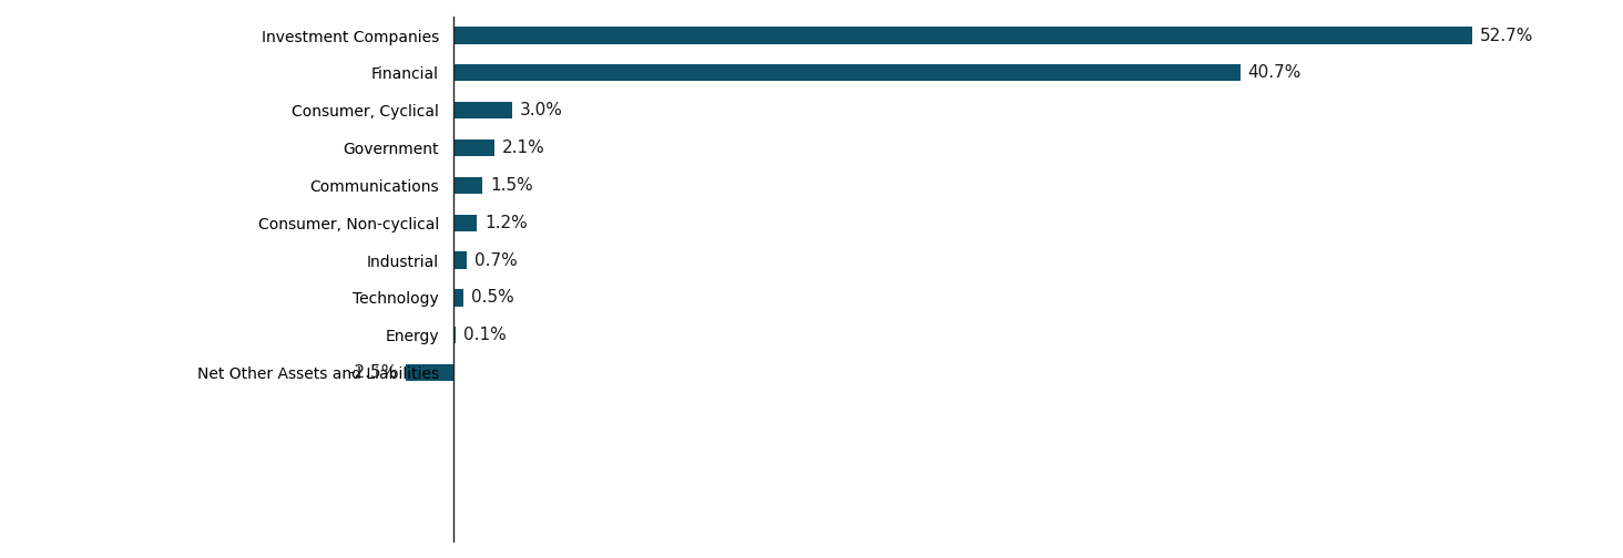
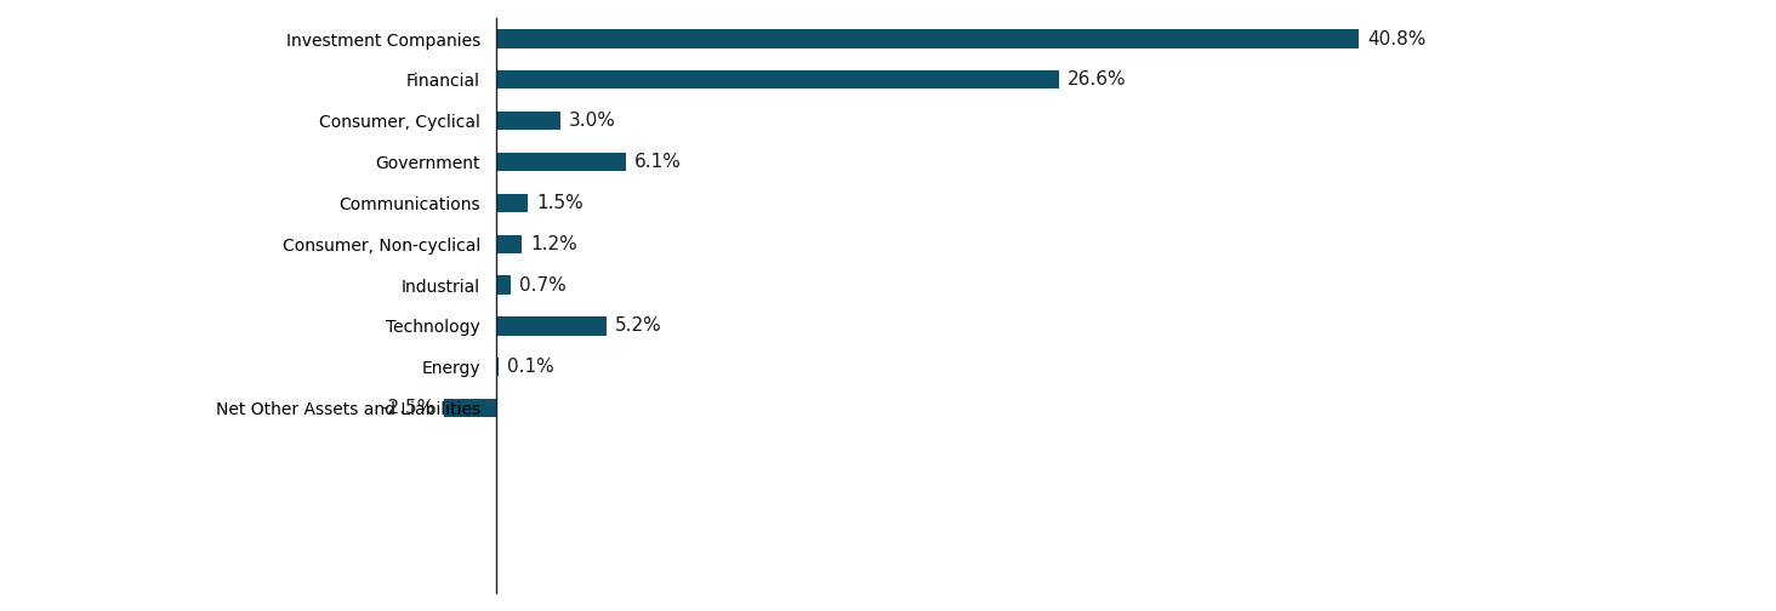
Investment Companies: 52.7% -> 40.8%
Financial: 40.7% -> 26.6%
Government: 2.1% -> 6.1%
Technology: 0.5% -> 5.2%
